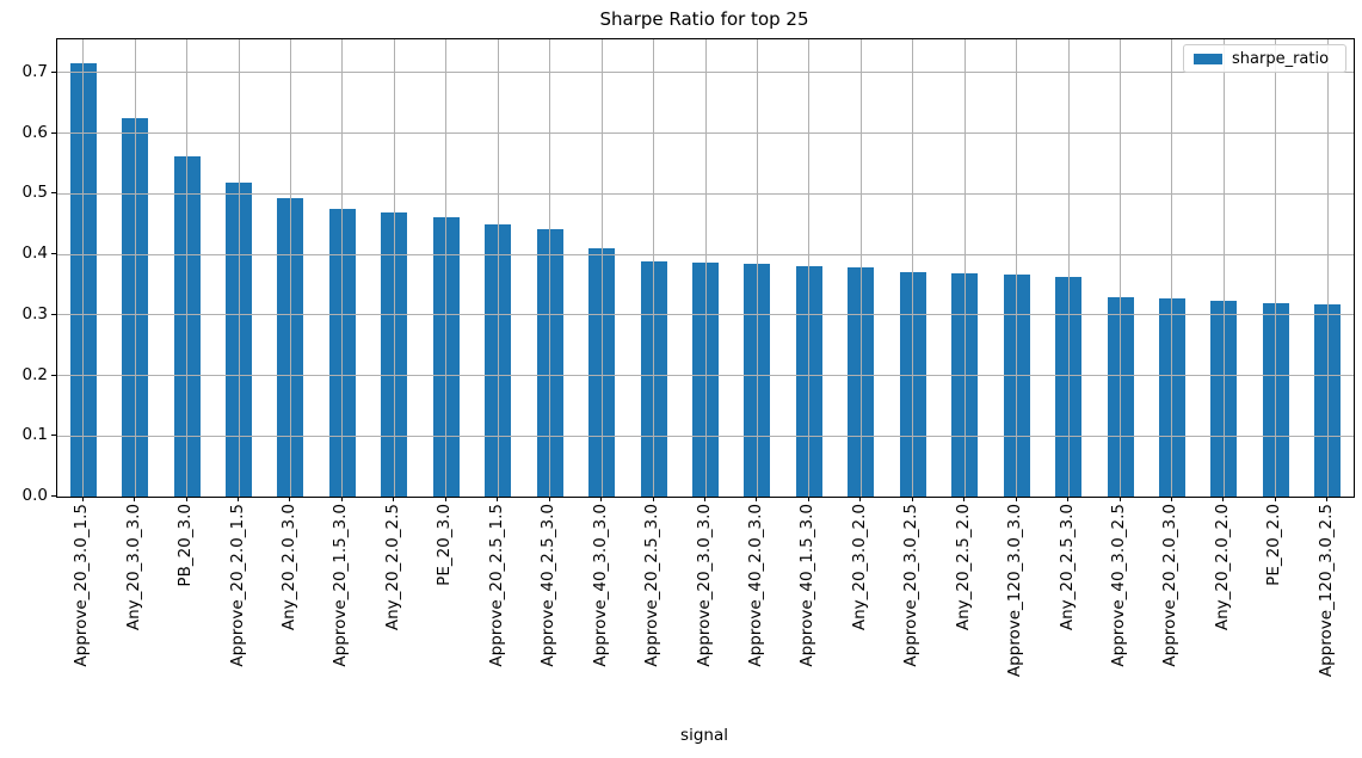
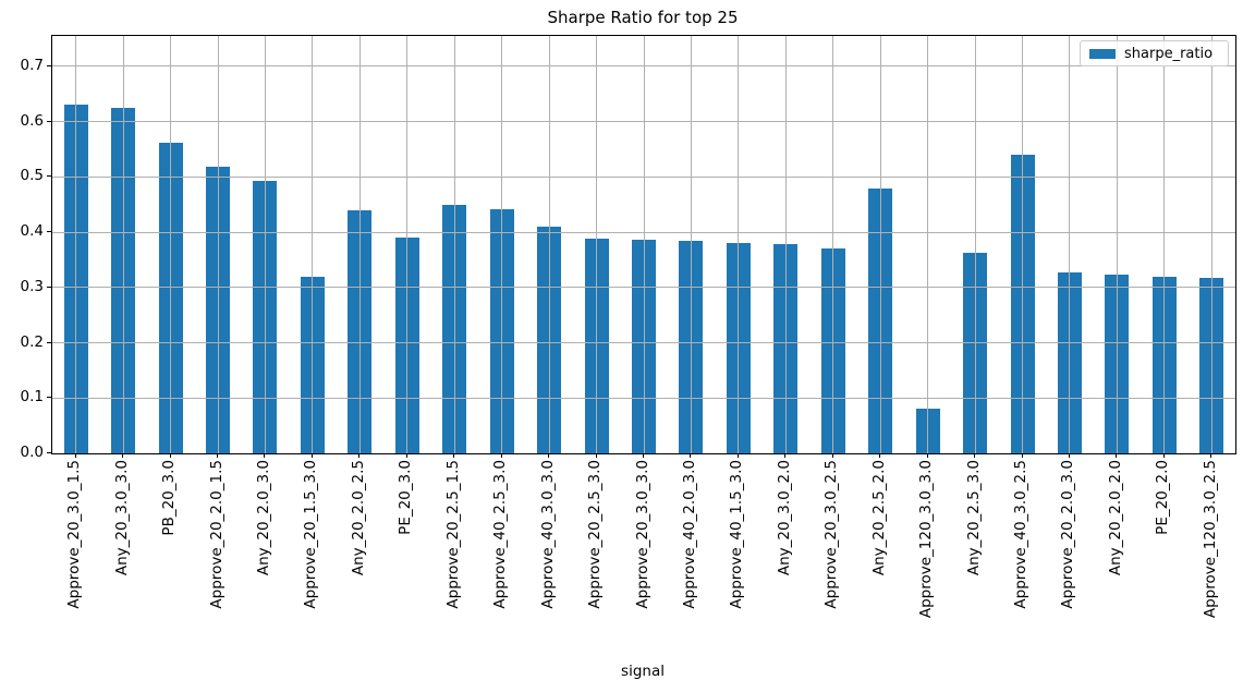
Approve_20_3.0_1.5: 0.71 -> 0.63
Approve_20_1.5_3.0: 0.48 -> 0.32
Any_20_2.0_2.5: 0.47 -> 0.44
PE_20_3.0: 0.46 -> 0.39
Any_20_2.5_2.0: 0.37 -> 0.48
Approve_120_3.0_3.0: 0.37 -> 0.08
Approve_40_3.0_2.5: 0.33 -> 0.54
